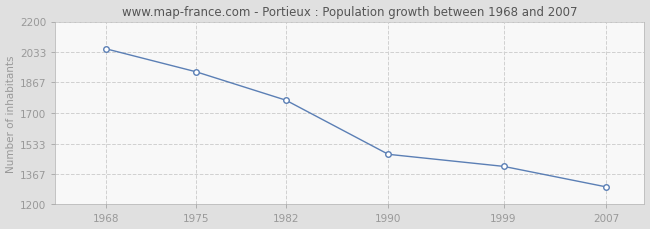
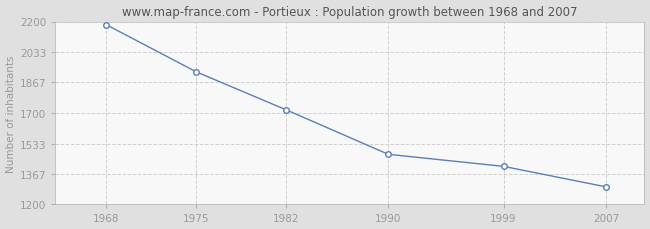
1968: 2050 -> 2180
1982: 1770 -> 1720
